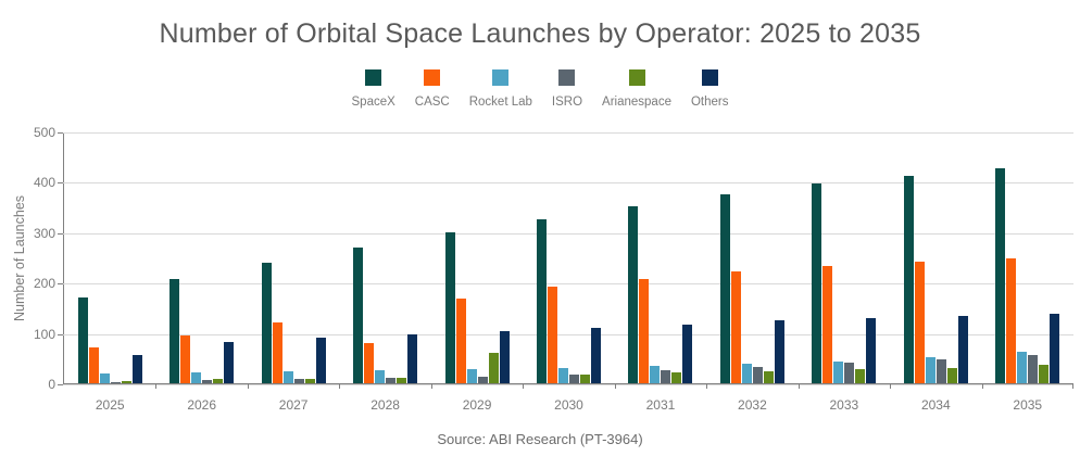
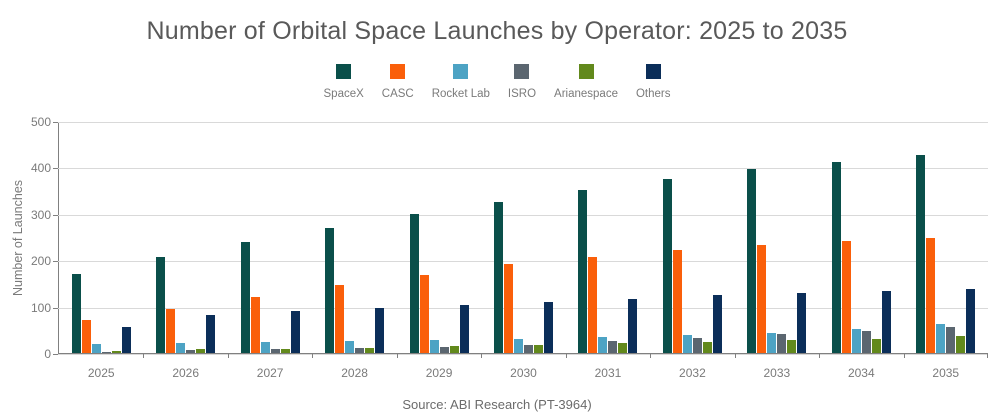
CASC/2028: 80 -> 150
Arianespace/2029: 60 -> 20
